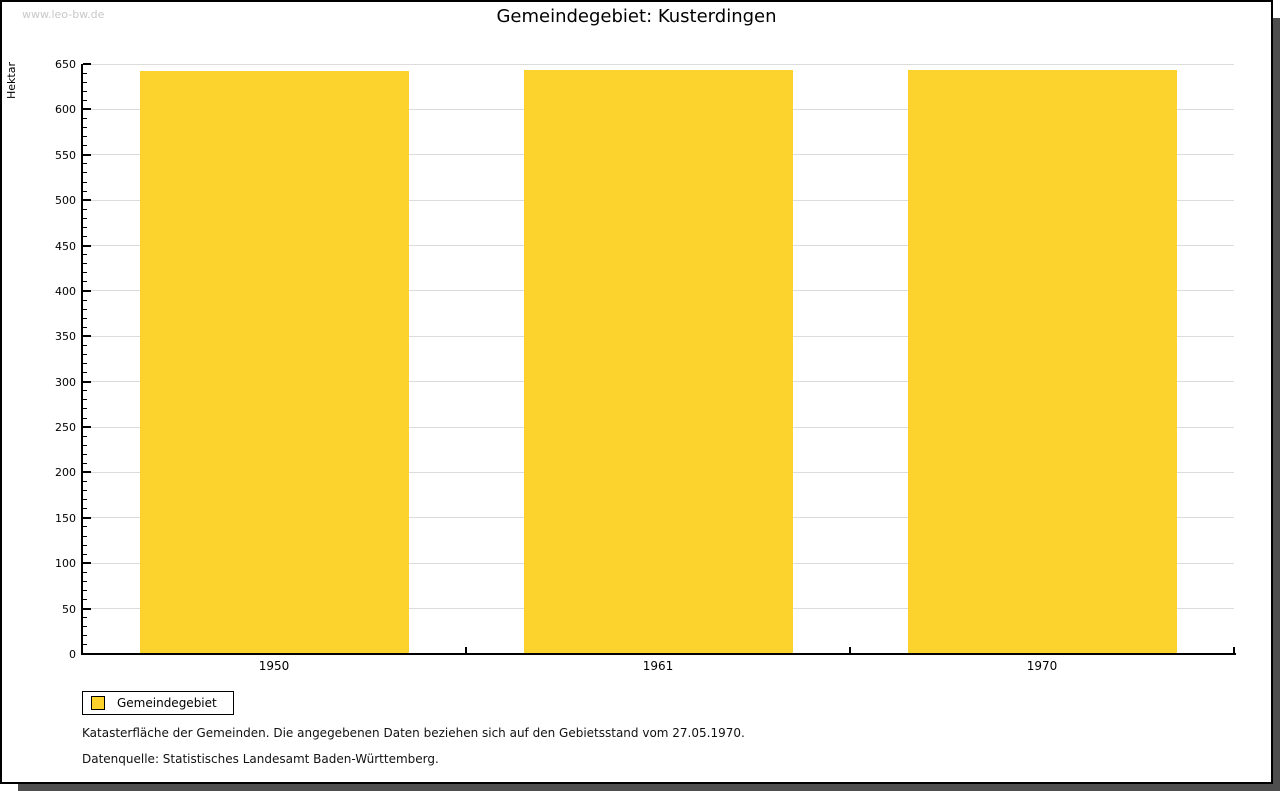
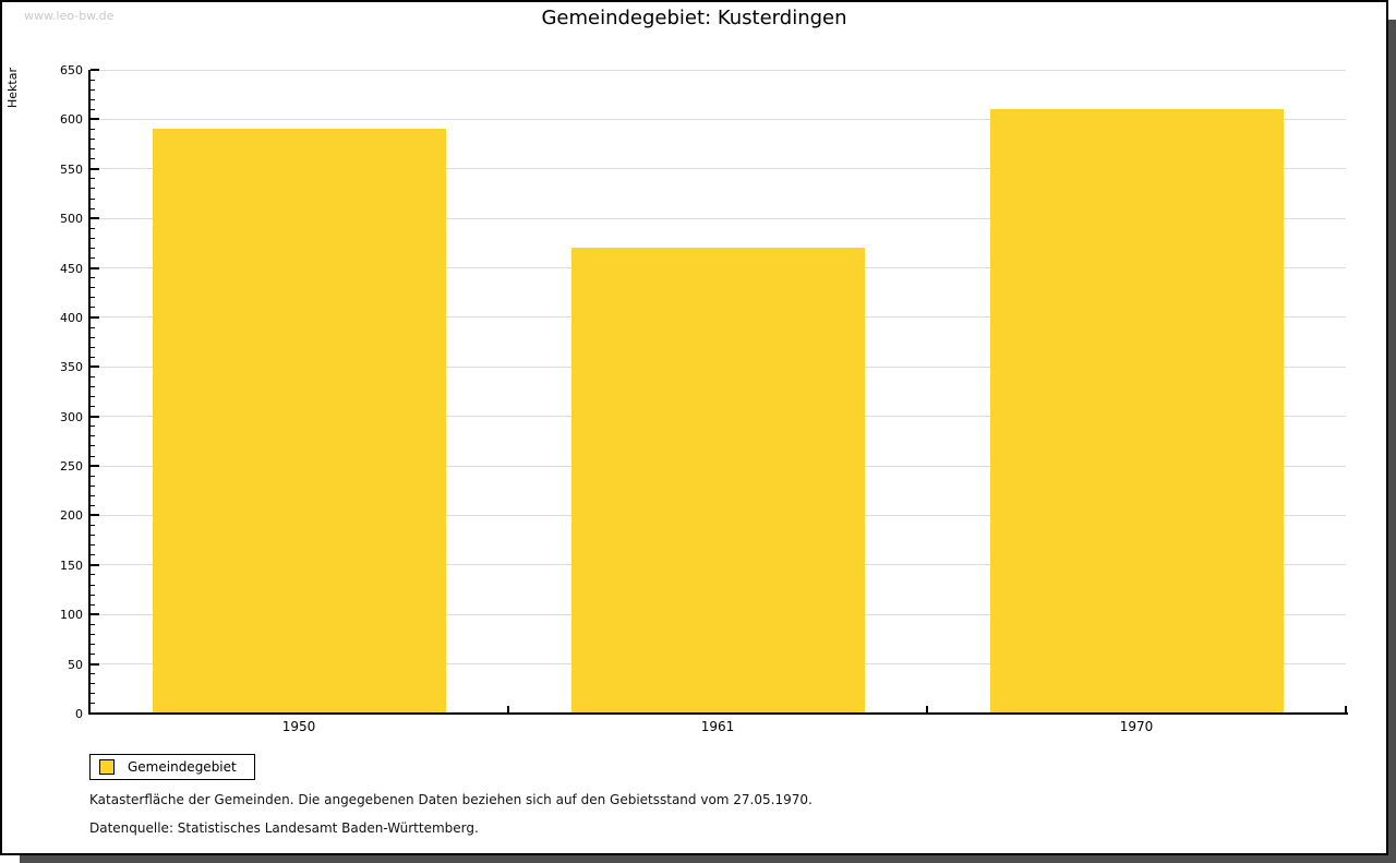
1950: 640 -> 590
1961: 640 -> 470
1970: 640 -> 610
